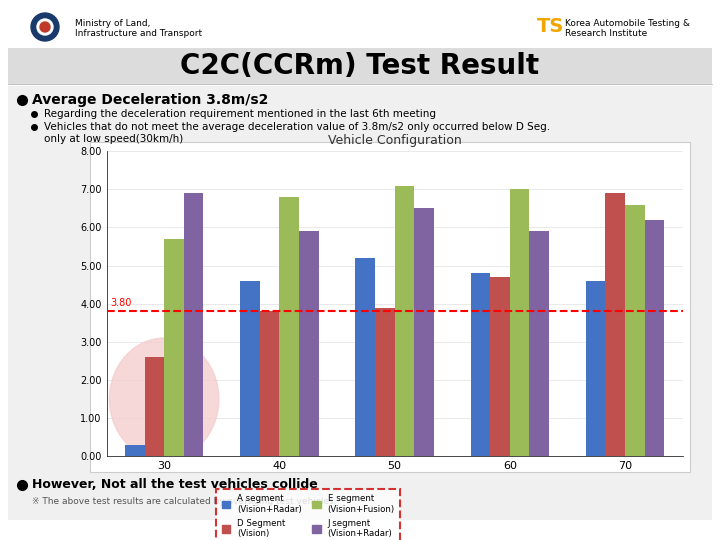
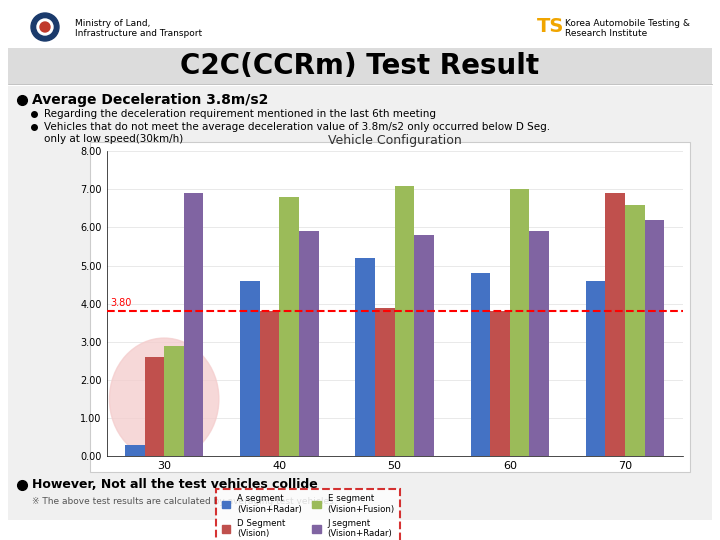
E segment (Vision+Fusion)/30: 5.7 -> 2.9
J segment (Vision+Radar)/50: 6.5 -> 5.8
D Segment (Vision)/60: 4.7 -> 3.8
